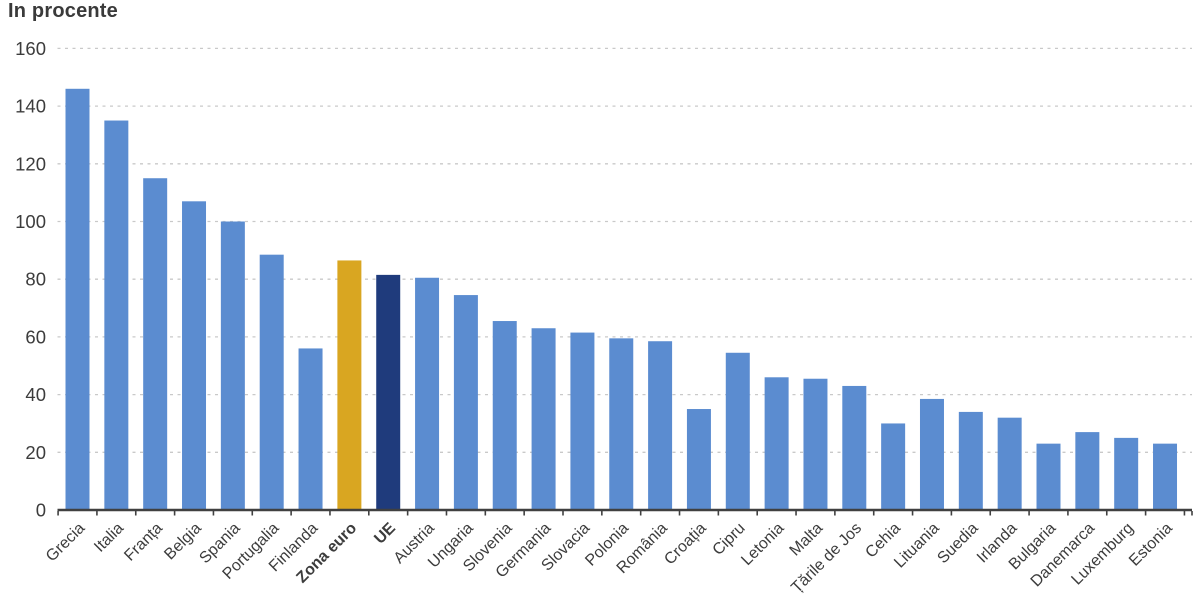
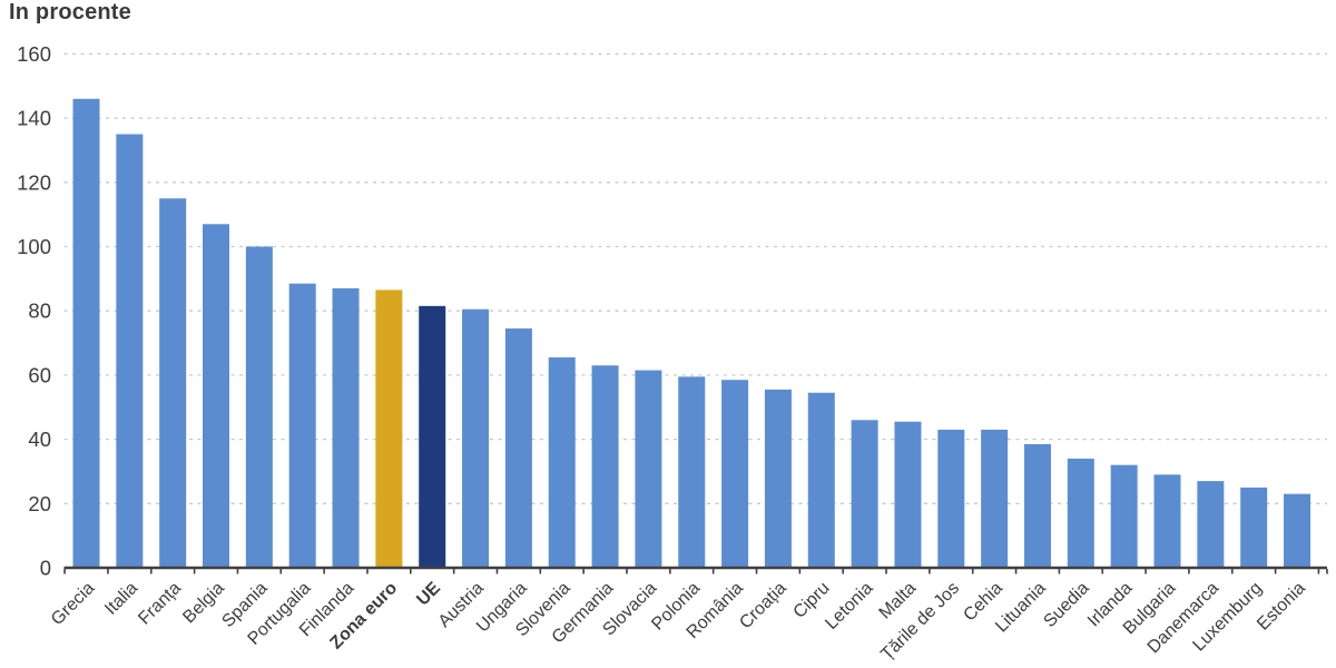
Finlanda: 56 -> 87
Croația: 35 -> 56
Cehia: 30 -> 43
Bulgaria: 23 -> 29
